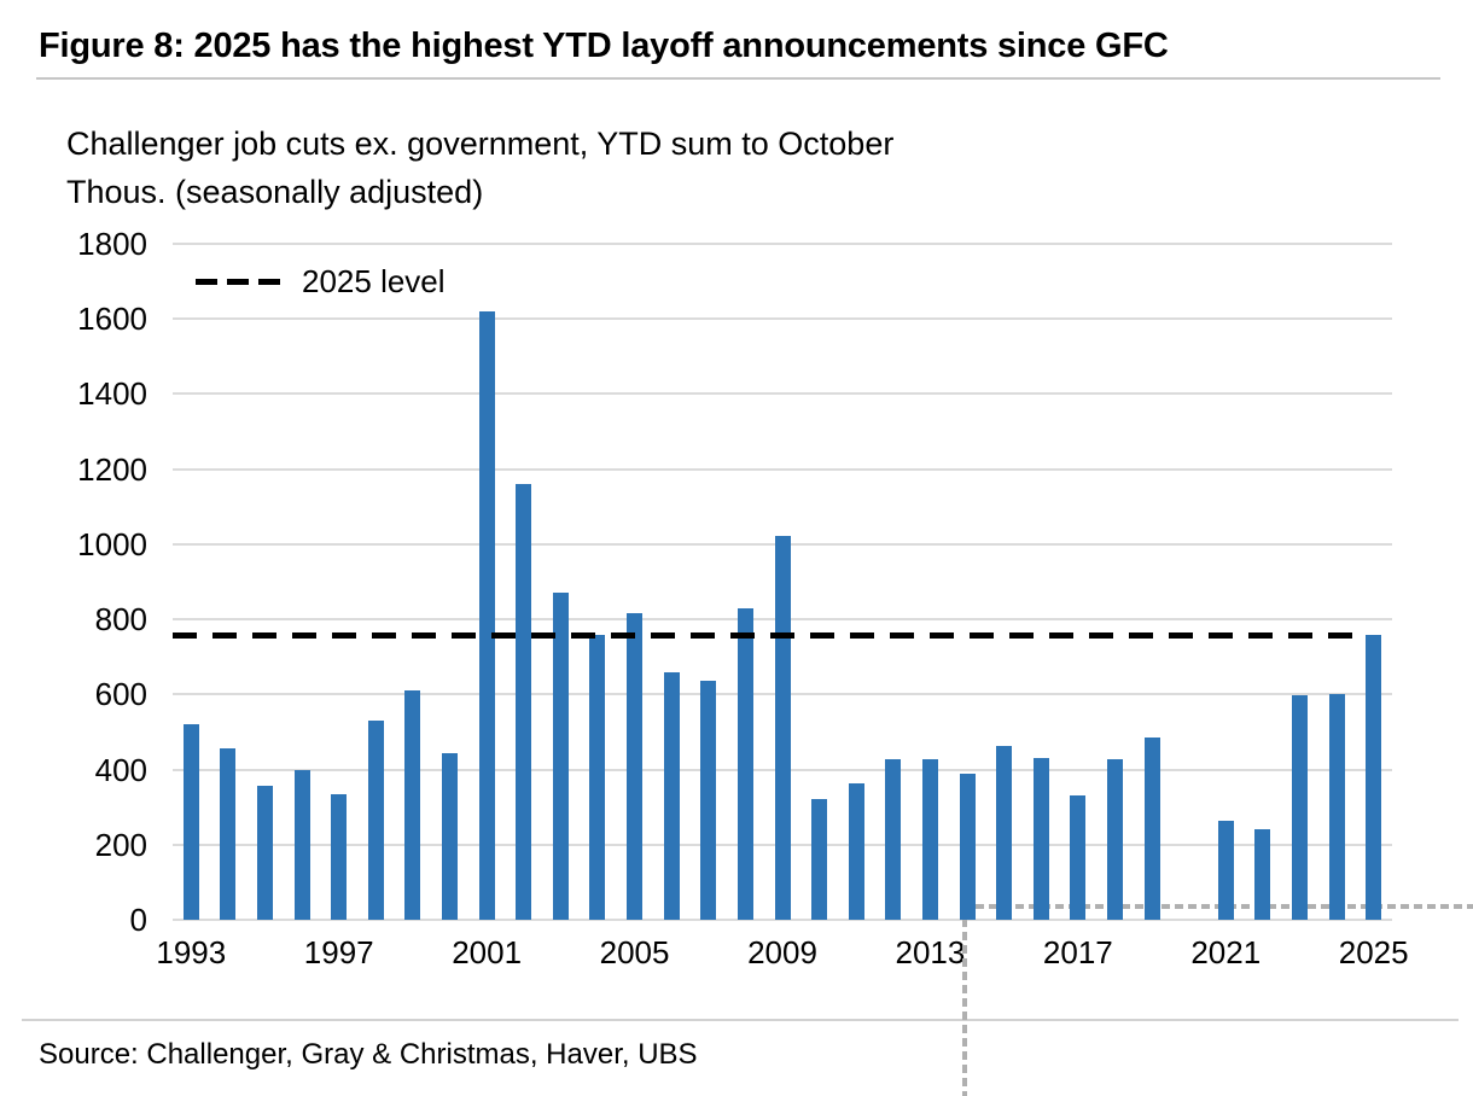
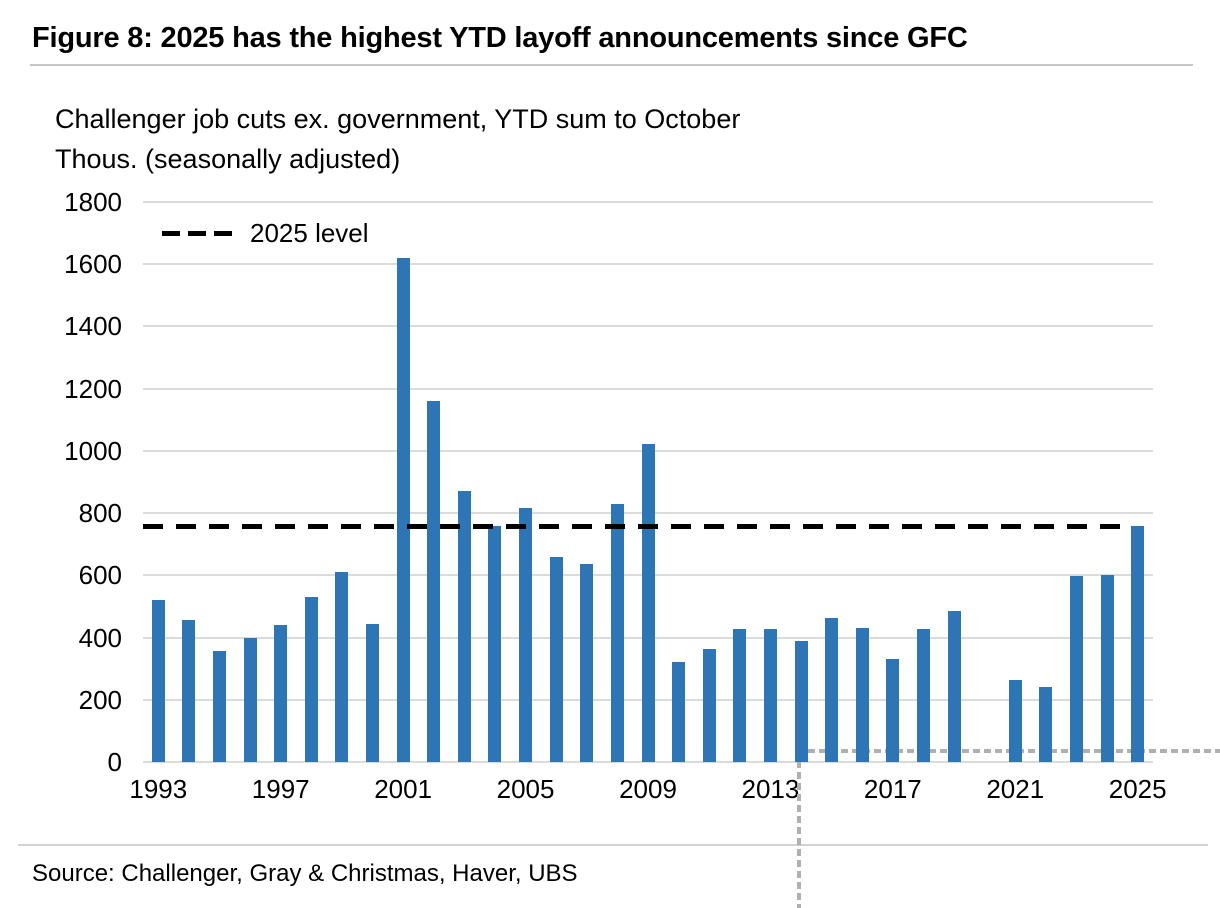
1997: 330 -> 440
